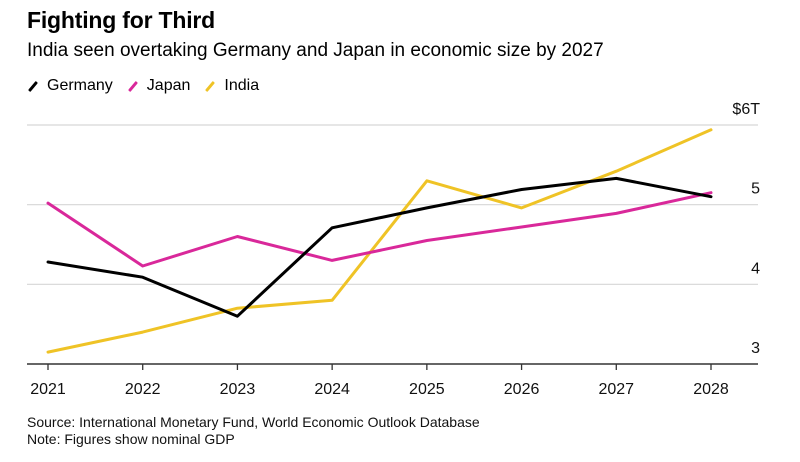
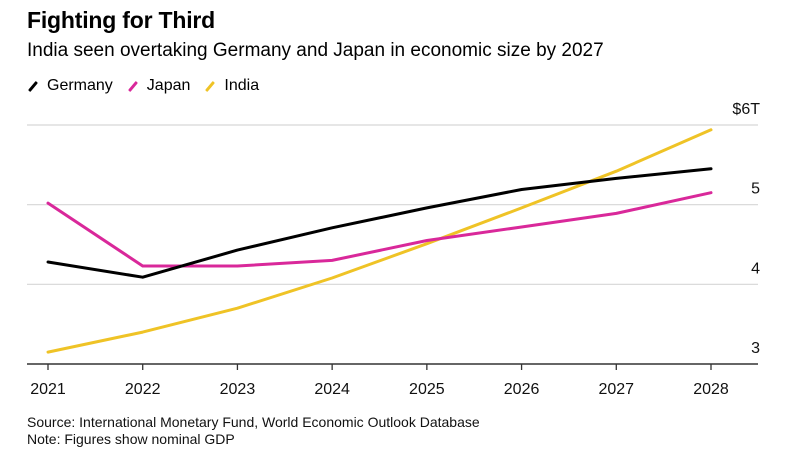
Germany/2023: 3.6 -> 4.4
Japan/2023: 4.6 -> 4.2
India/2024: 3.8 -> 4.1
India/2025: 5.3 -> 4.5
Germany/2028: 5.1 -> 5.5
